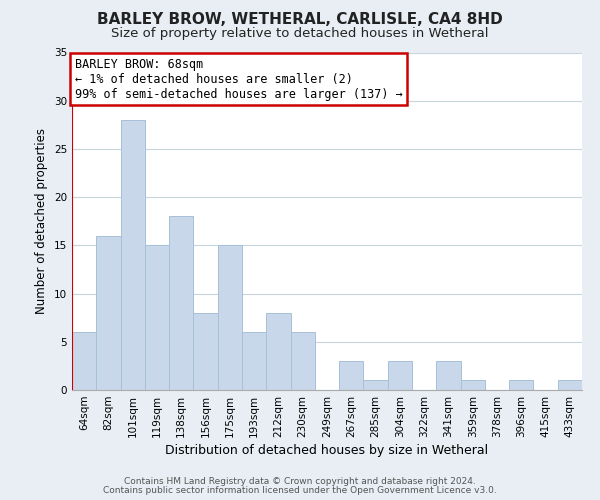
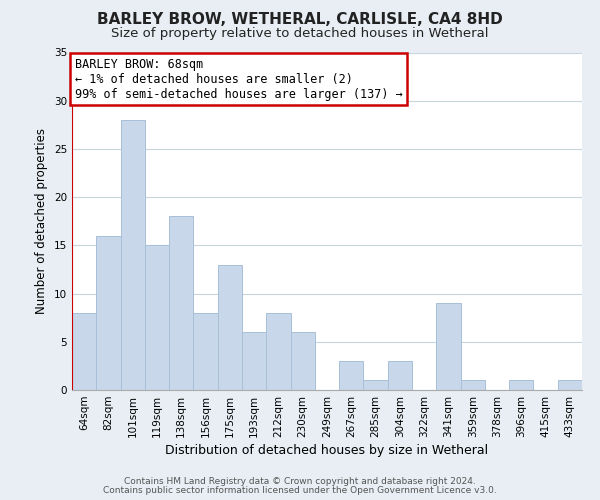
64sqm: 6 -> 8
175sqm: 15 -> 13
341sqm: 3 -> 9
